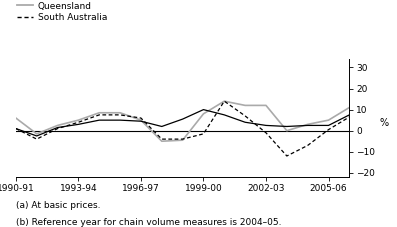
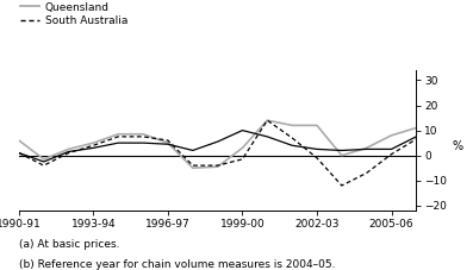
Queensland/1999-00: 8.0 -> 3.0
Queensland/2005-06: 5.0 -> 8.0
